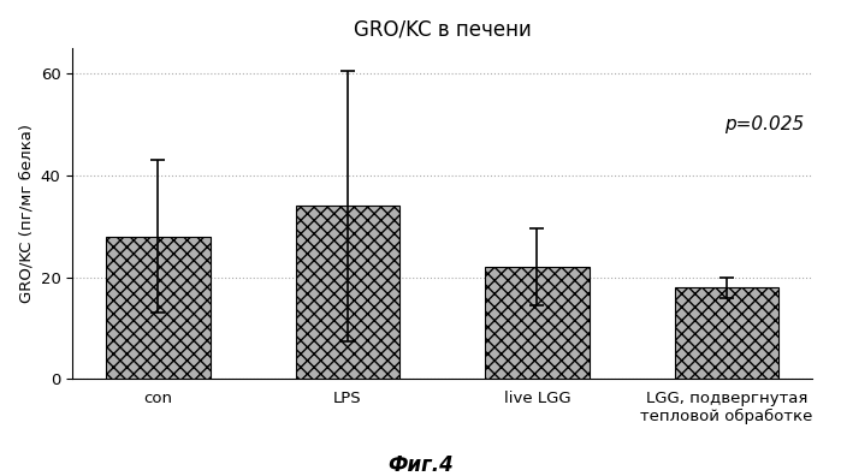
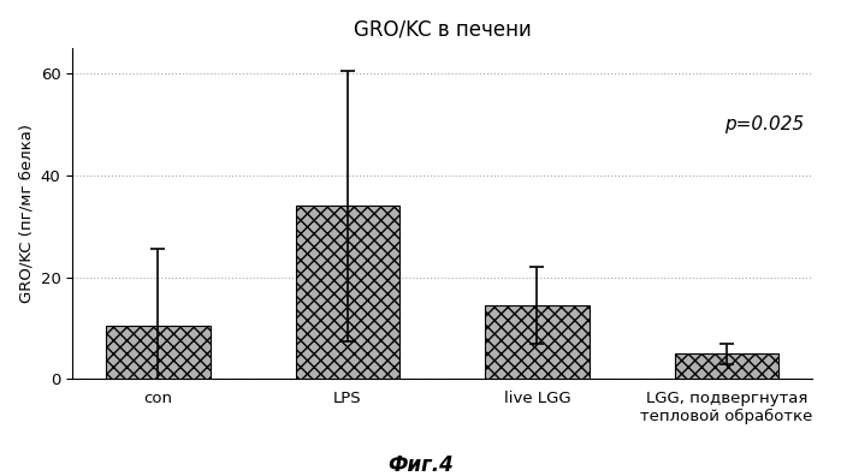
con: 28.0 -> 10.5
live LGG: 22.0 -> 14.5
LGG, подвергнутая тепловой обработке: 18.0 -> 5.0
